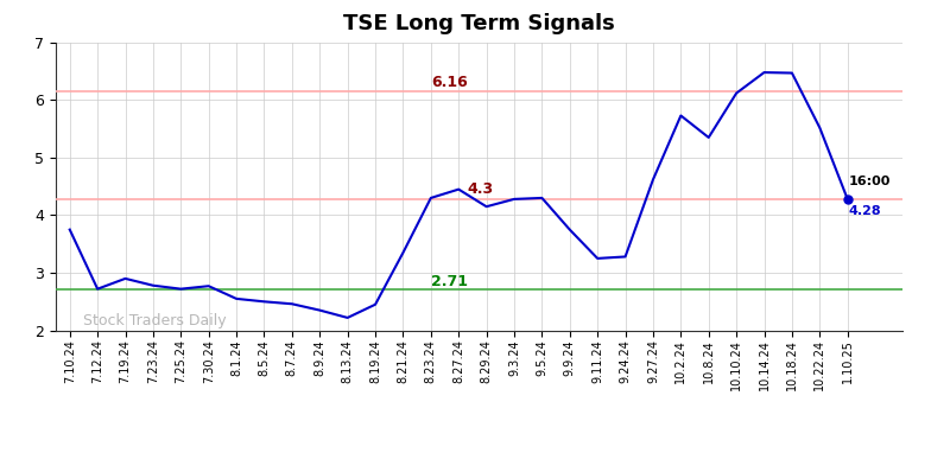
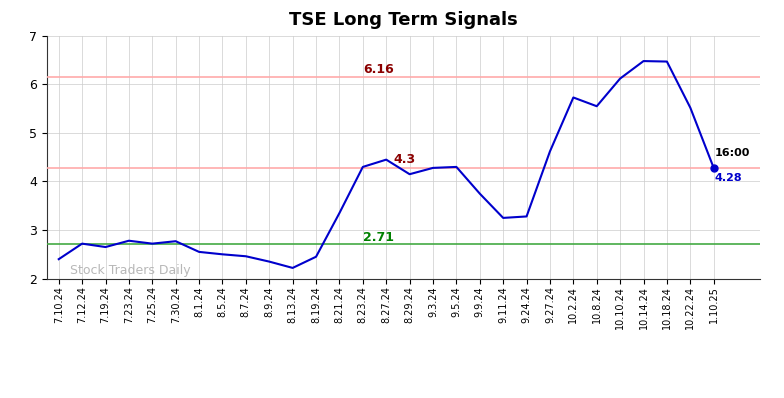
7.10.24: 3.75 -> 2.40
7.19.24: 2.90 -> 2.65
10.8.24: 5.35 -> 5.55
